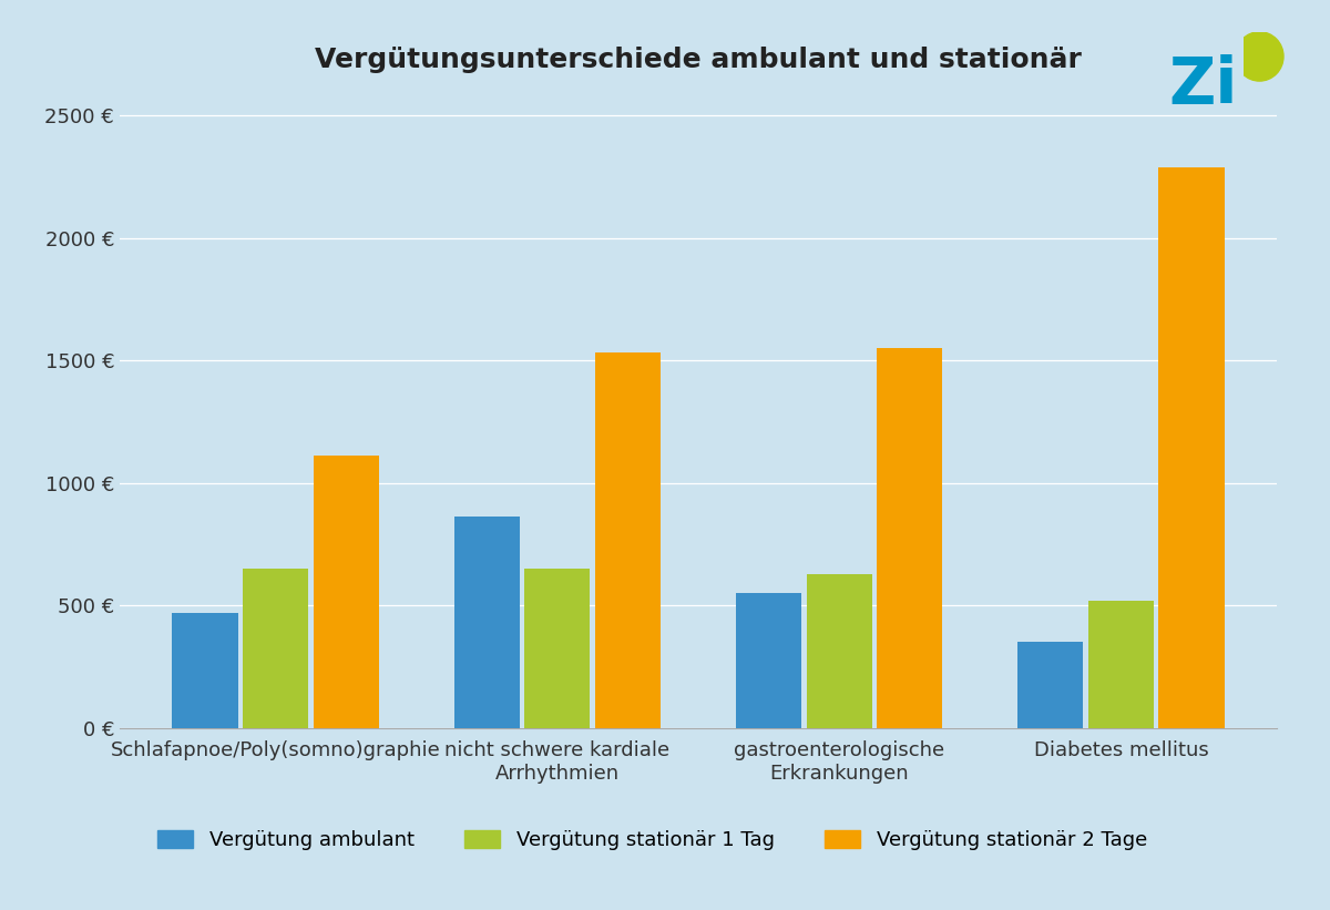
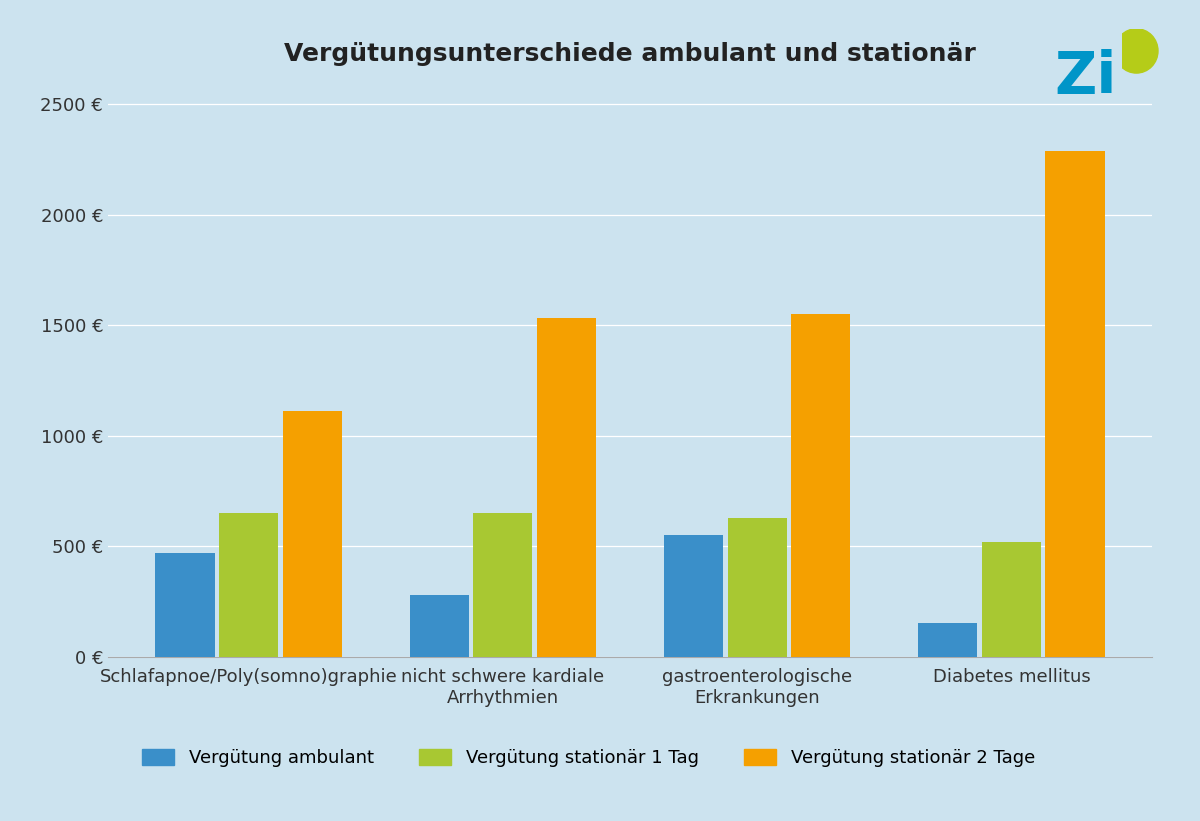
Vergütung ambulant/nicht schwere kardiale Arrhythmien: 865 € -> 280 €
Vergütung ambulant/Diabetes mellitus: 350 € -> 155 €
